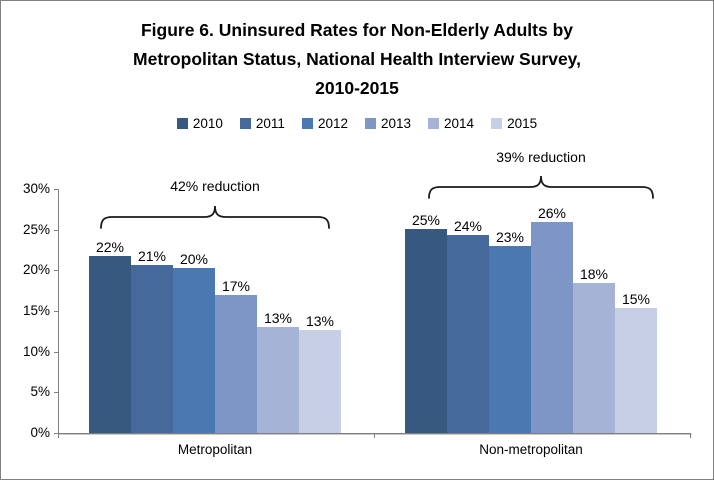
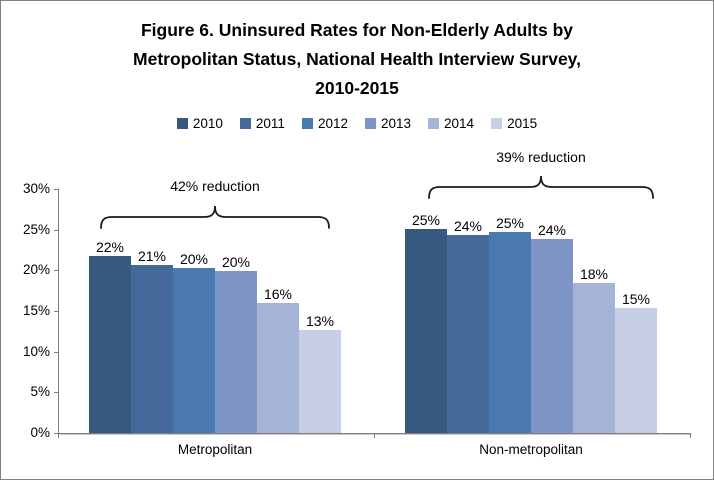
2013/Metropolitan: 17% -> 20%
2014/Metropolitan: 13% -> 16%
2012/Non-metropolitan: 23% -> 25%
2013/Non-metropolitan: 26% -> 24%
